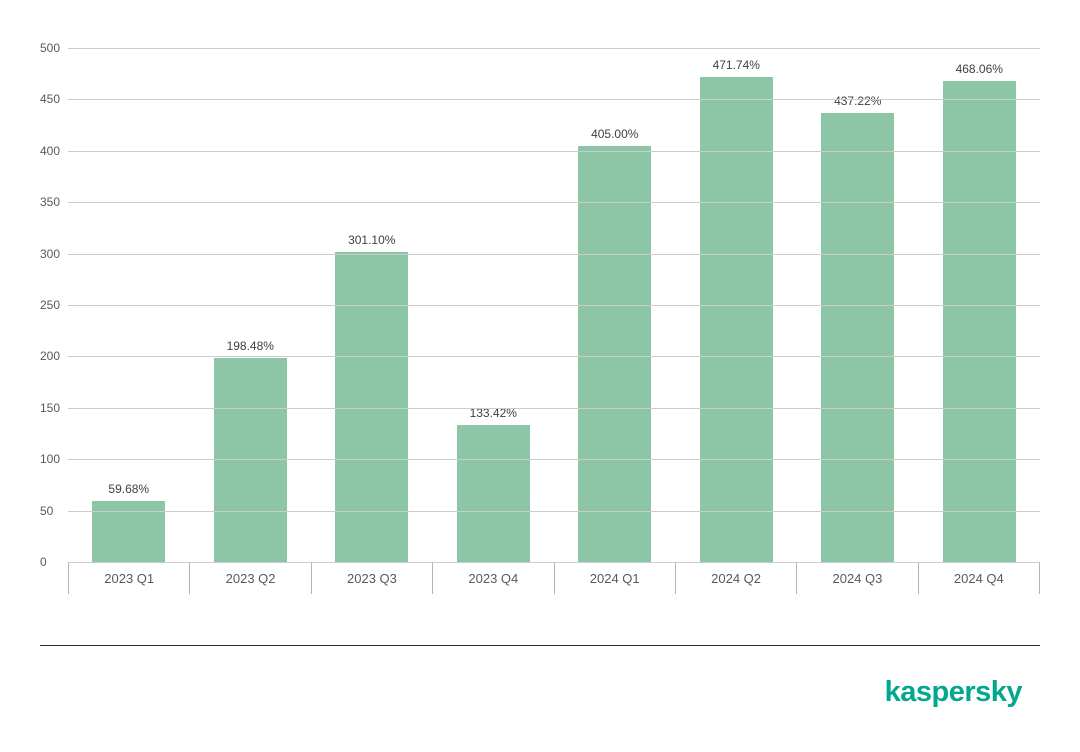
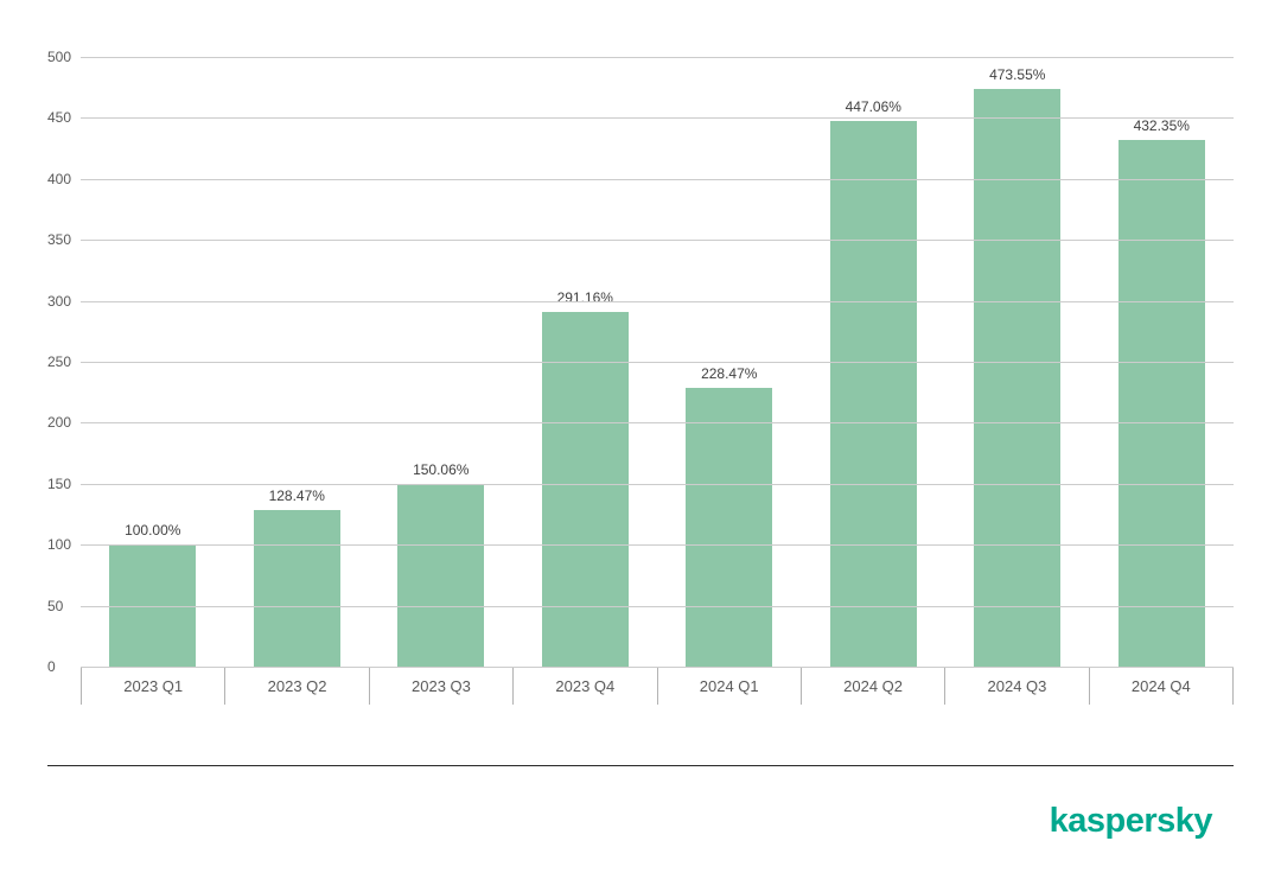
2023 Q1: 59.68% -> 100.00%
2023 Q2: 198.48% -> 128.47%
2023 Q3: 301.10% -> 150.06%
2023 Q4: 133.42% -> 291.16%
2024 Q1: 405.00% -> 228.47%
2024 Q2: 471.74% -> 447.06%
2024 Q3: 437.22% -> 473.55%
2024 Q4: 468.06% -> 432.35%
